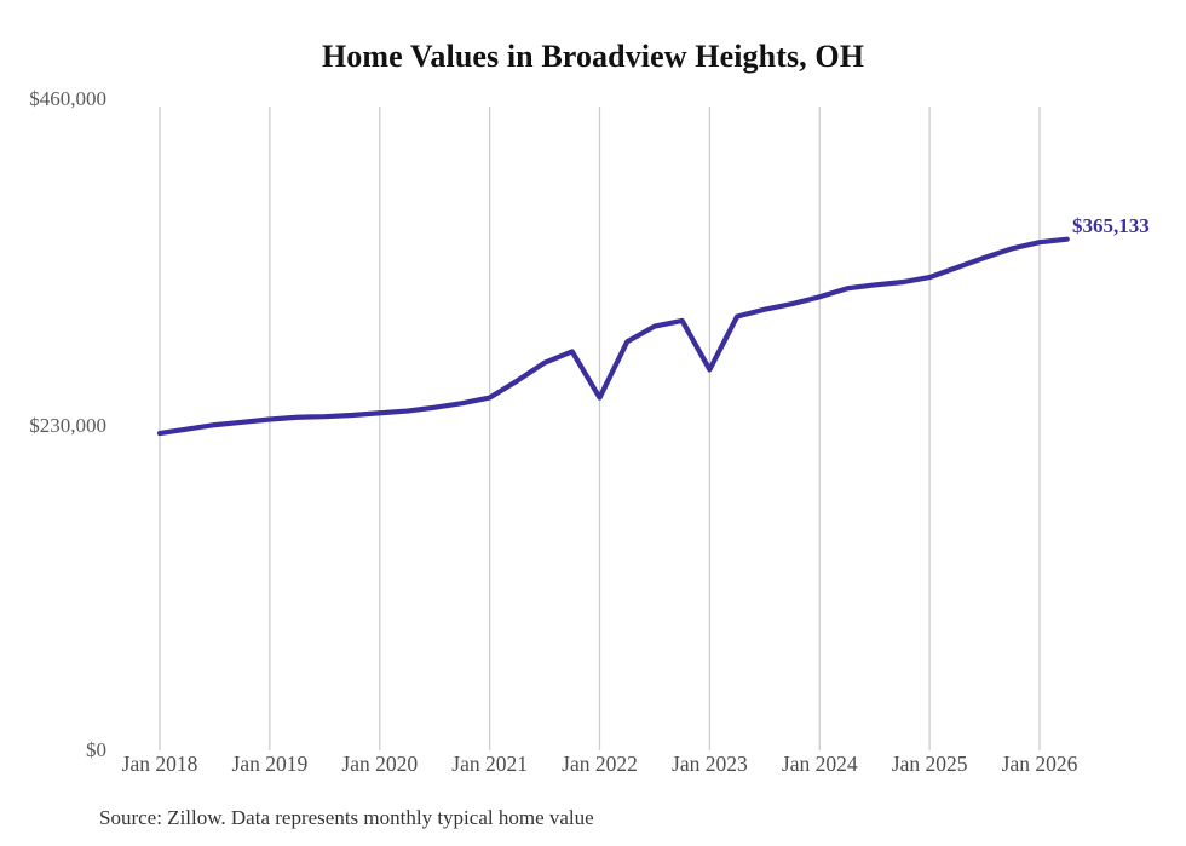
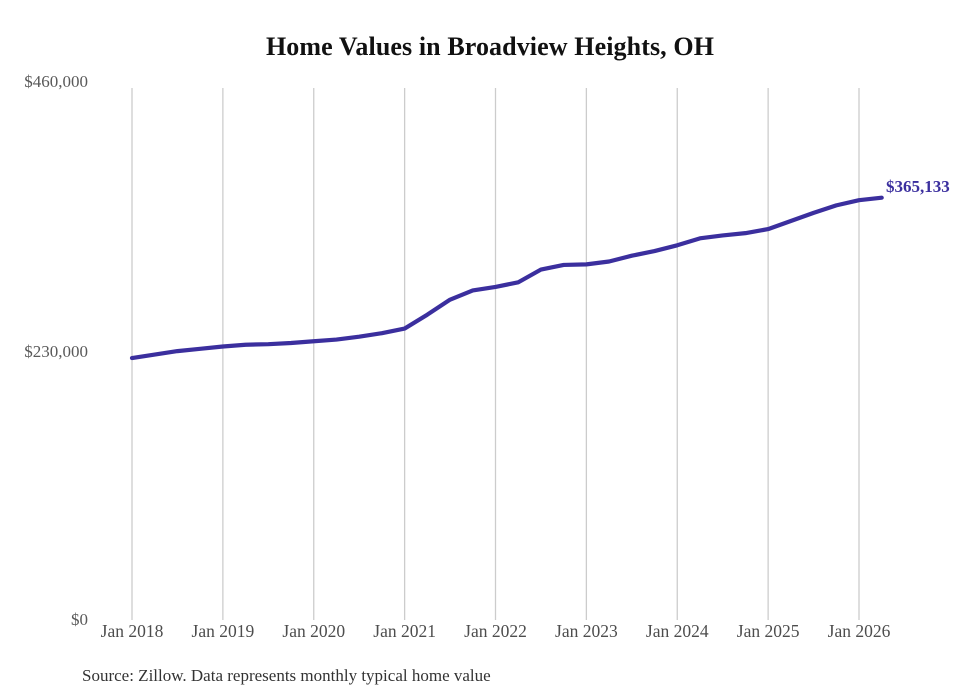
Jan 2022: $252000 -> $288000
Jan 2023: $272000 -> $308000
